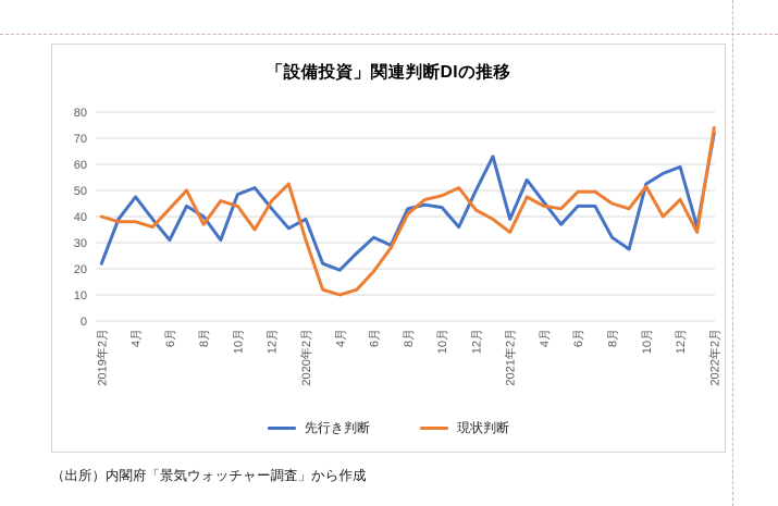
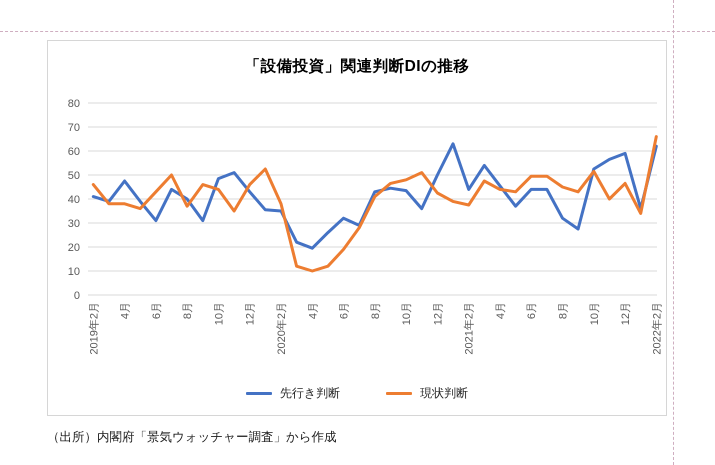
先行き判断/2019年2月: 22 -> 41
現状判断/2019年2月: 40 -> 46
先行き判断/2020年2月: 39 -> 35
現状判断/2020年2月: 31 -> 38
先行き判断/2021年2月: 39 -> 44
現状判断/2021年2月: 34 -> 38
先行き判断/2022年2月: 72 -> 62
現状判断/2022年2月: 74 -> 66
